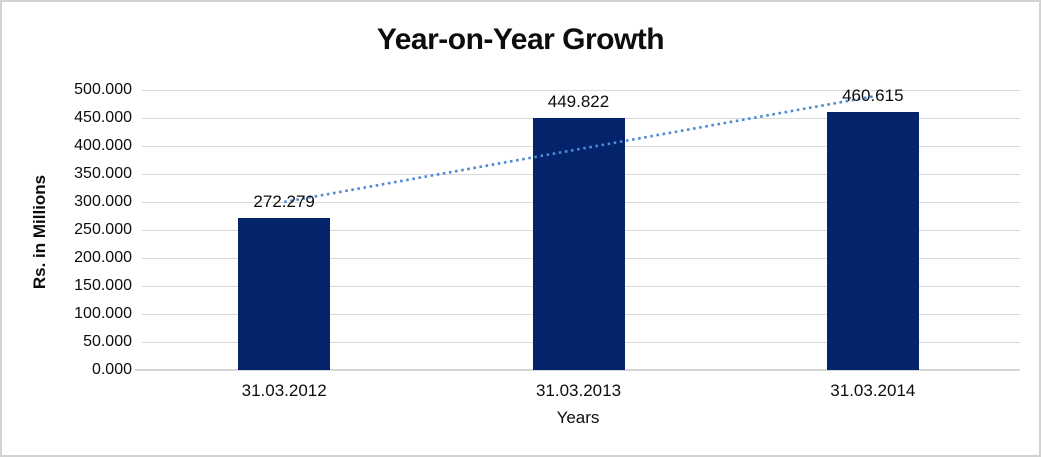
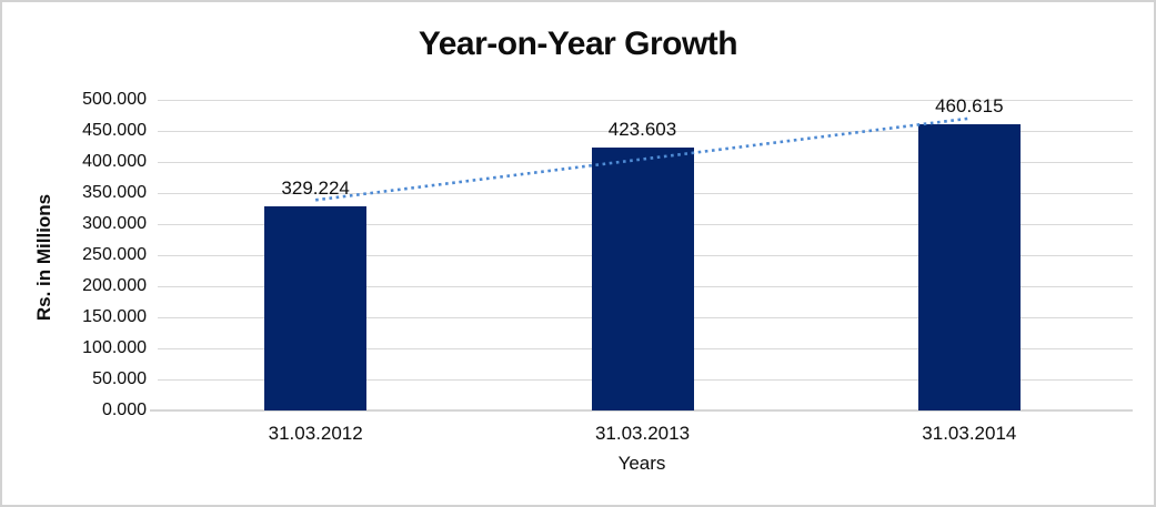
31.03.2012: 272.279 -> 329.224
31.03.2013: 449.822 -> 423.603
